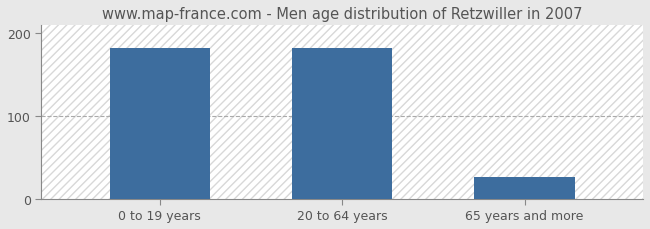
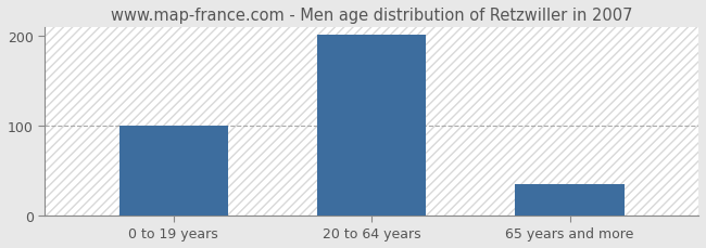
0 to 19 years: 182 -> 100
20 to 64 years: 182 -> 201
65 years and more: 26 -> 35
